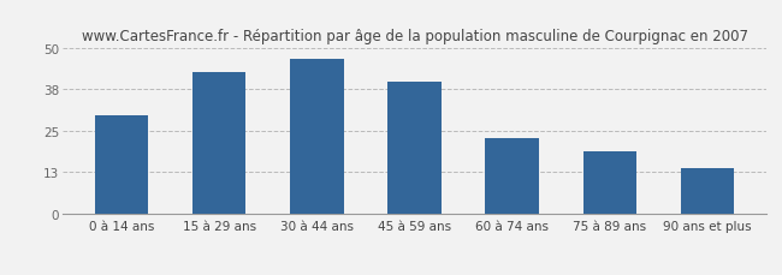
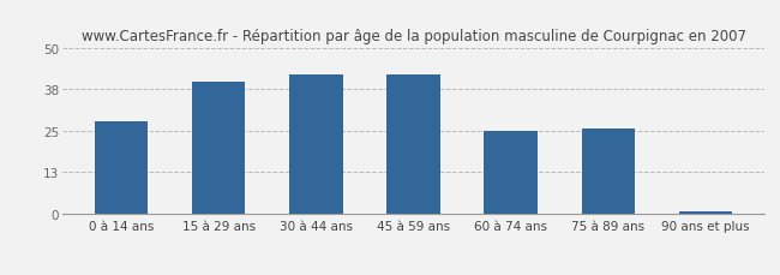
0 à 14 ans: 30 -> 28
15 à 29 ans: 43 -> 40
30 à 44 ans: 47 -> 42
45 à 59 ans: 40 -> 42
60 à 74 ans: 23 -> 25
75 à 89 ans: 19 -> 26
90 ans et plus: 14 -> 1
